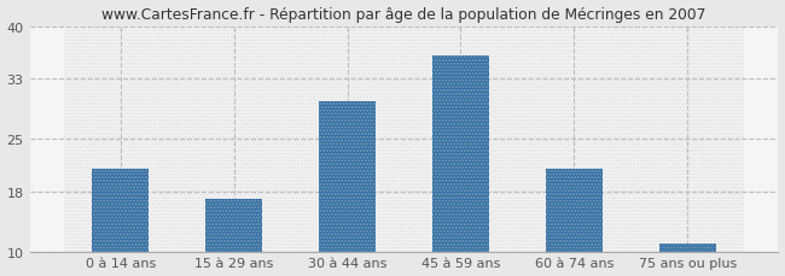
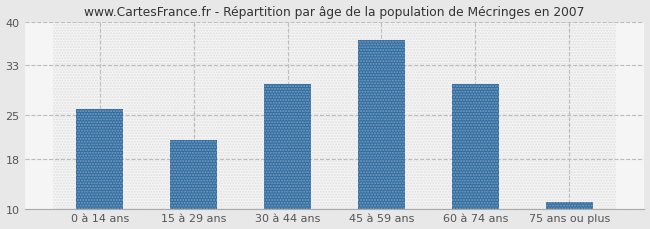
0 à 14 ans: 21 -> 26
15 à 29 ans: 17 -> 21
45 à 59 ans: 36 -> 37
60 à 74 ans: 21 -> 30
